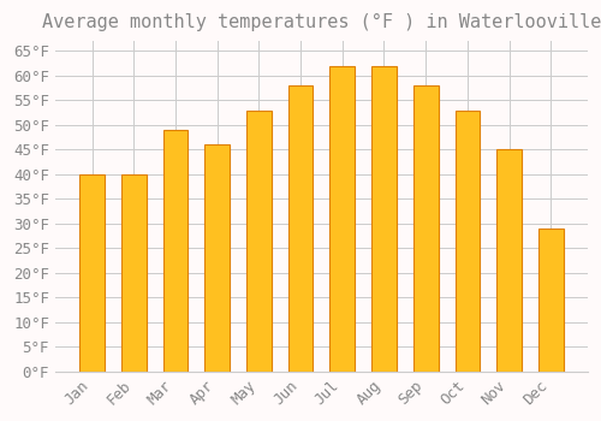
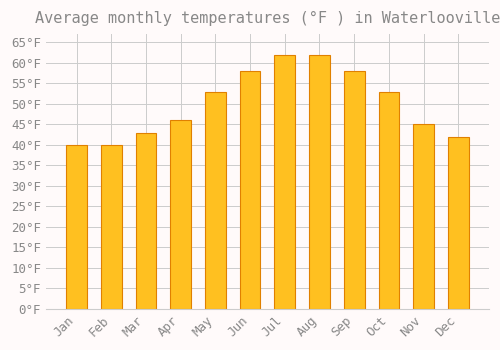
Mar: 49°F -> 43°F
Dec: 29°F -> 42°F
